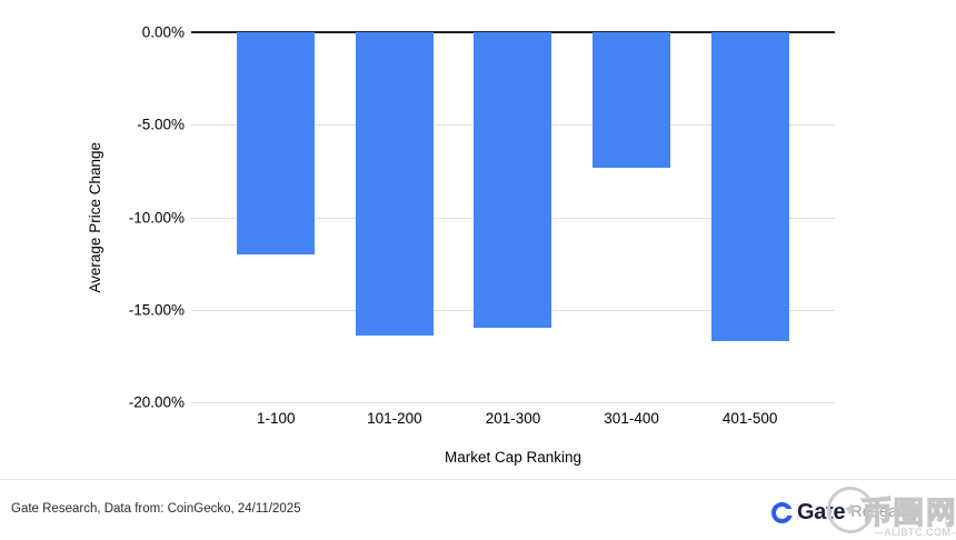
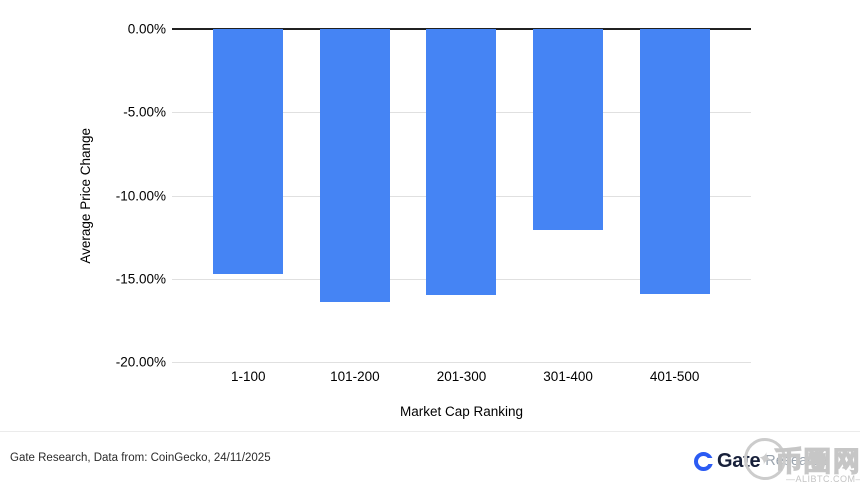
1-100: -12.0% -> -14.7%
301-400: -7.3% -> -12.1%
401-500: -16.7% -> -15.9%
